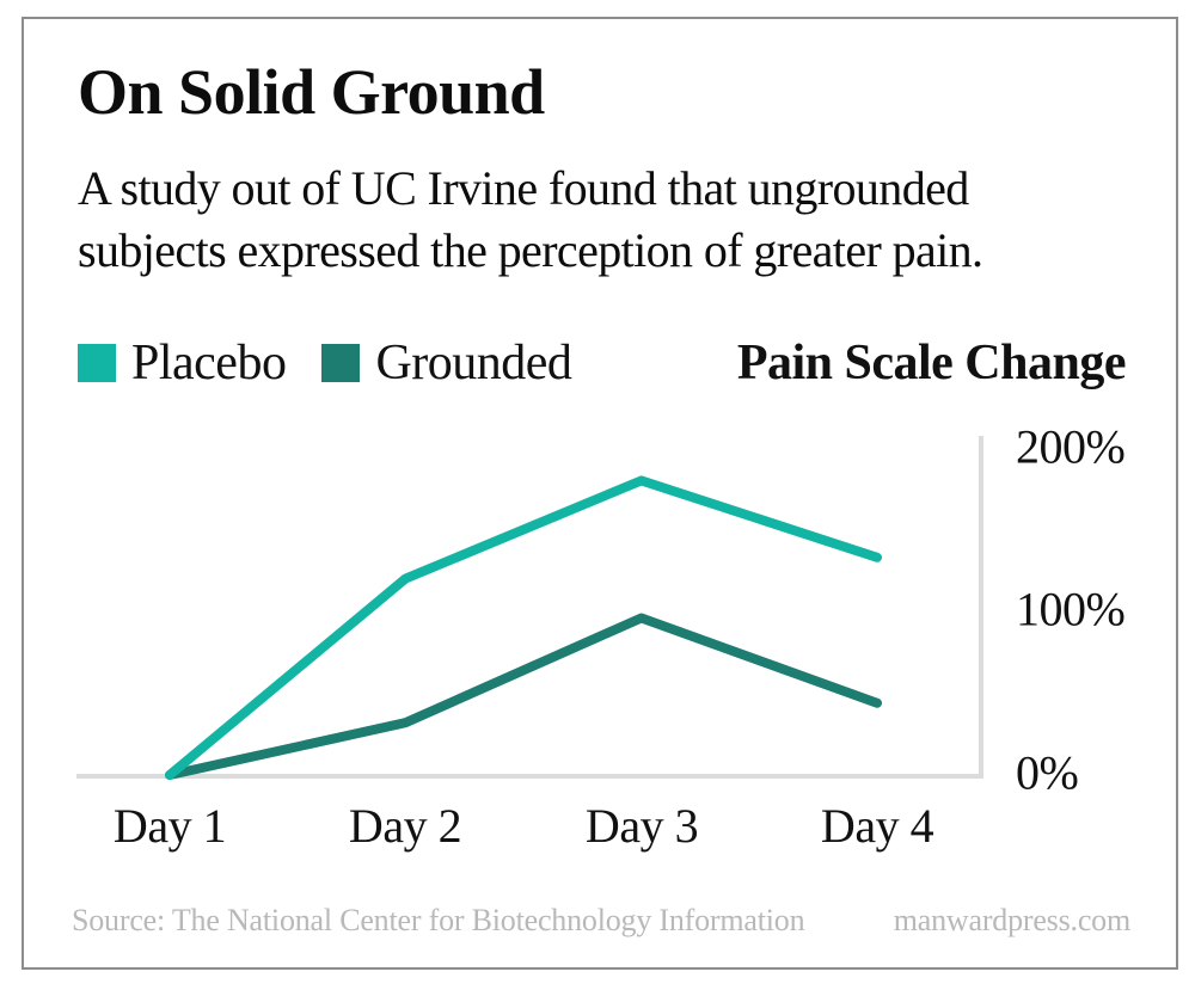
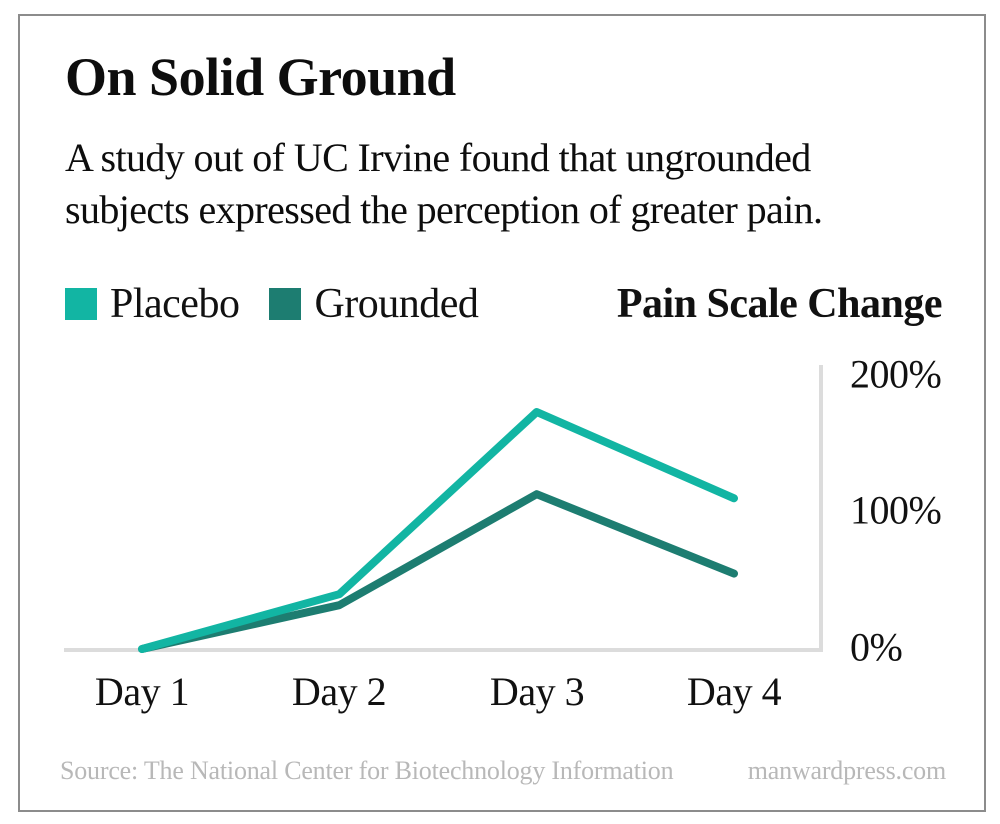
Placebo/Day 2: 120% -> 40%
Placebo/Day 3: 180% -> 173%
Grounded/Day 3: 96% -> 113%
Placebo/Day 4: 133% -> 110%
Grounded/Day 4: 44% -> 55%
